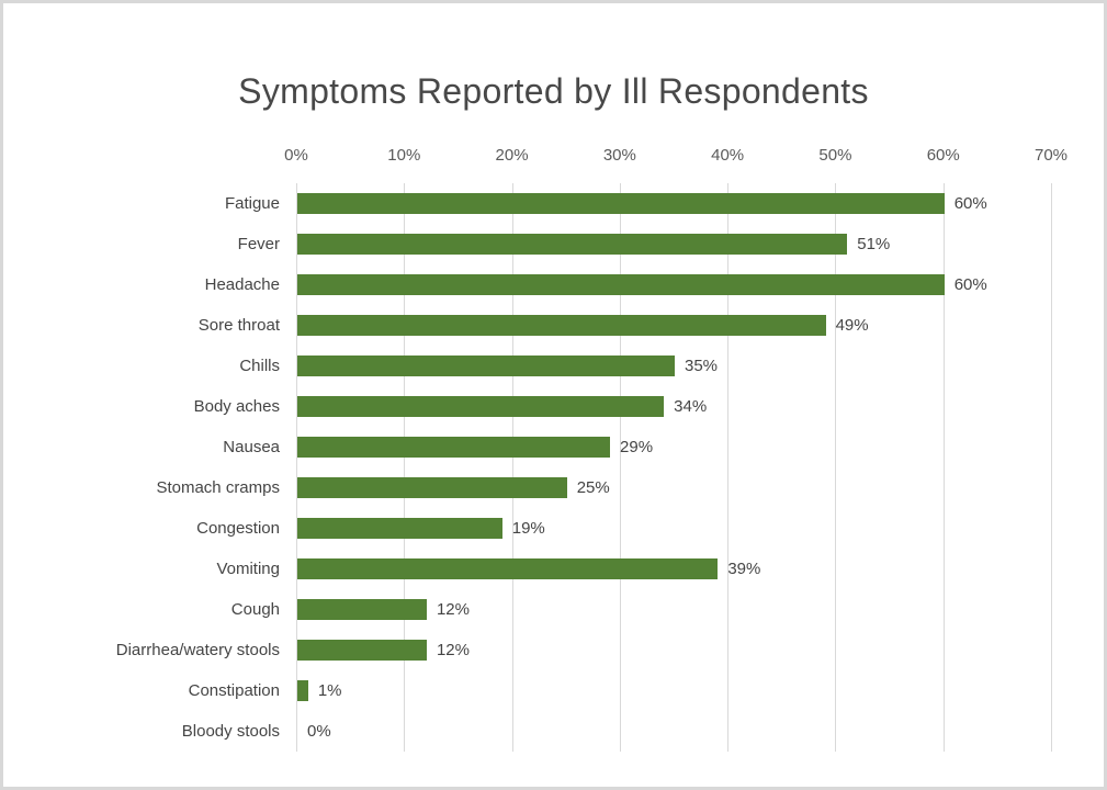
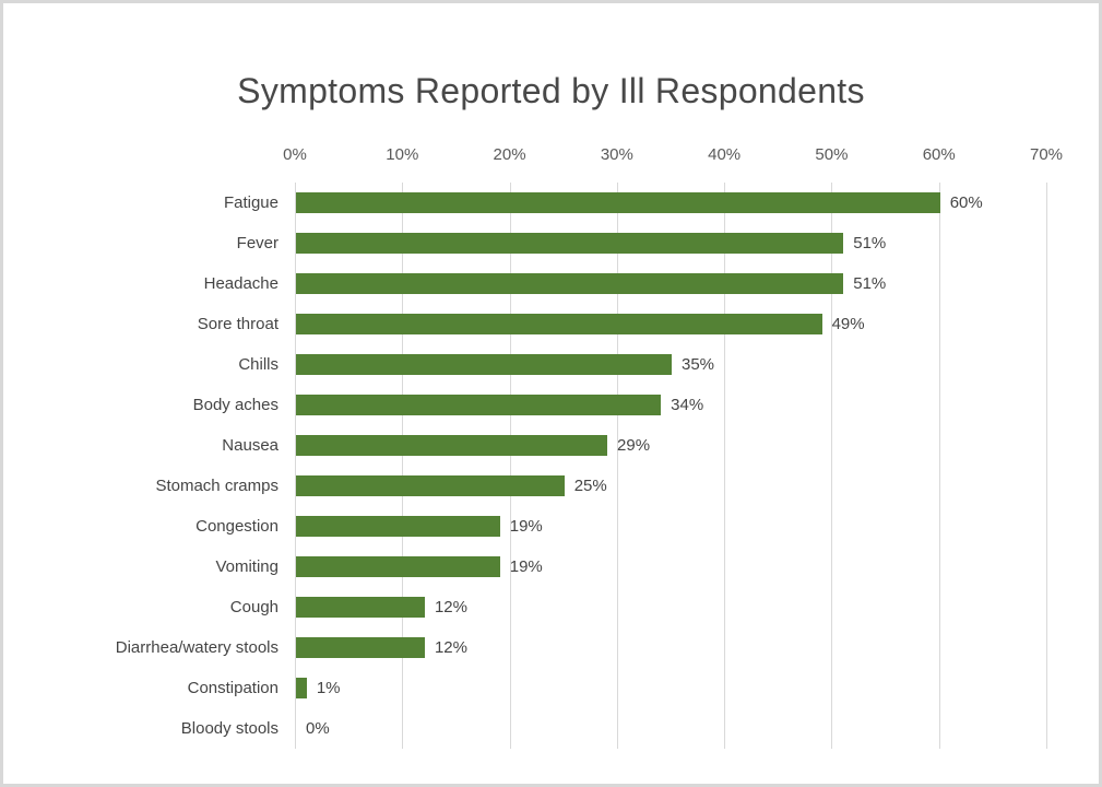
Headache: 60% -> 51%
Vomiting: 39% -> 19%
